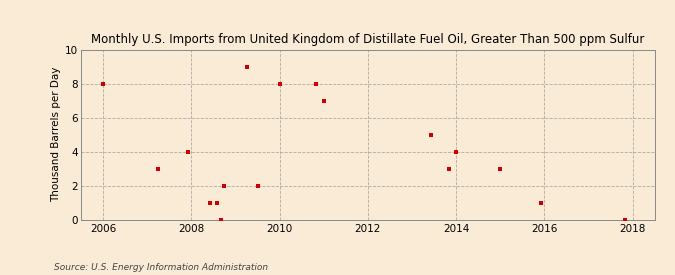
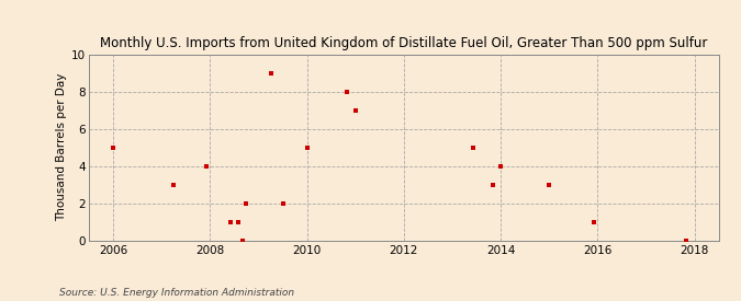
2006: 8 -> 5
2010: 8 -> 5
